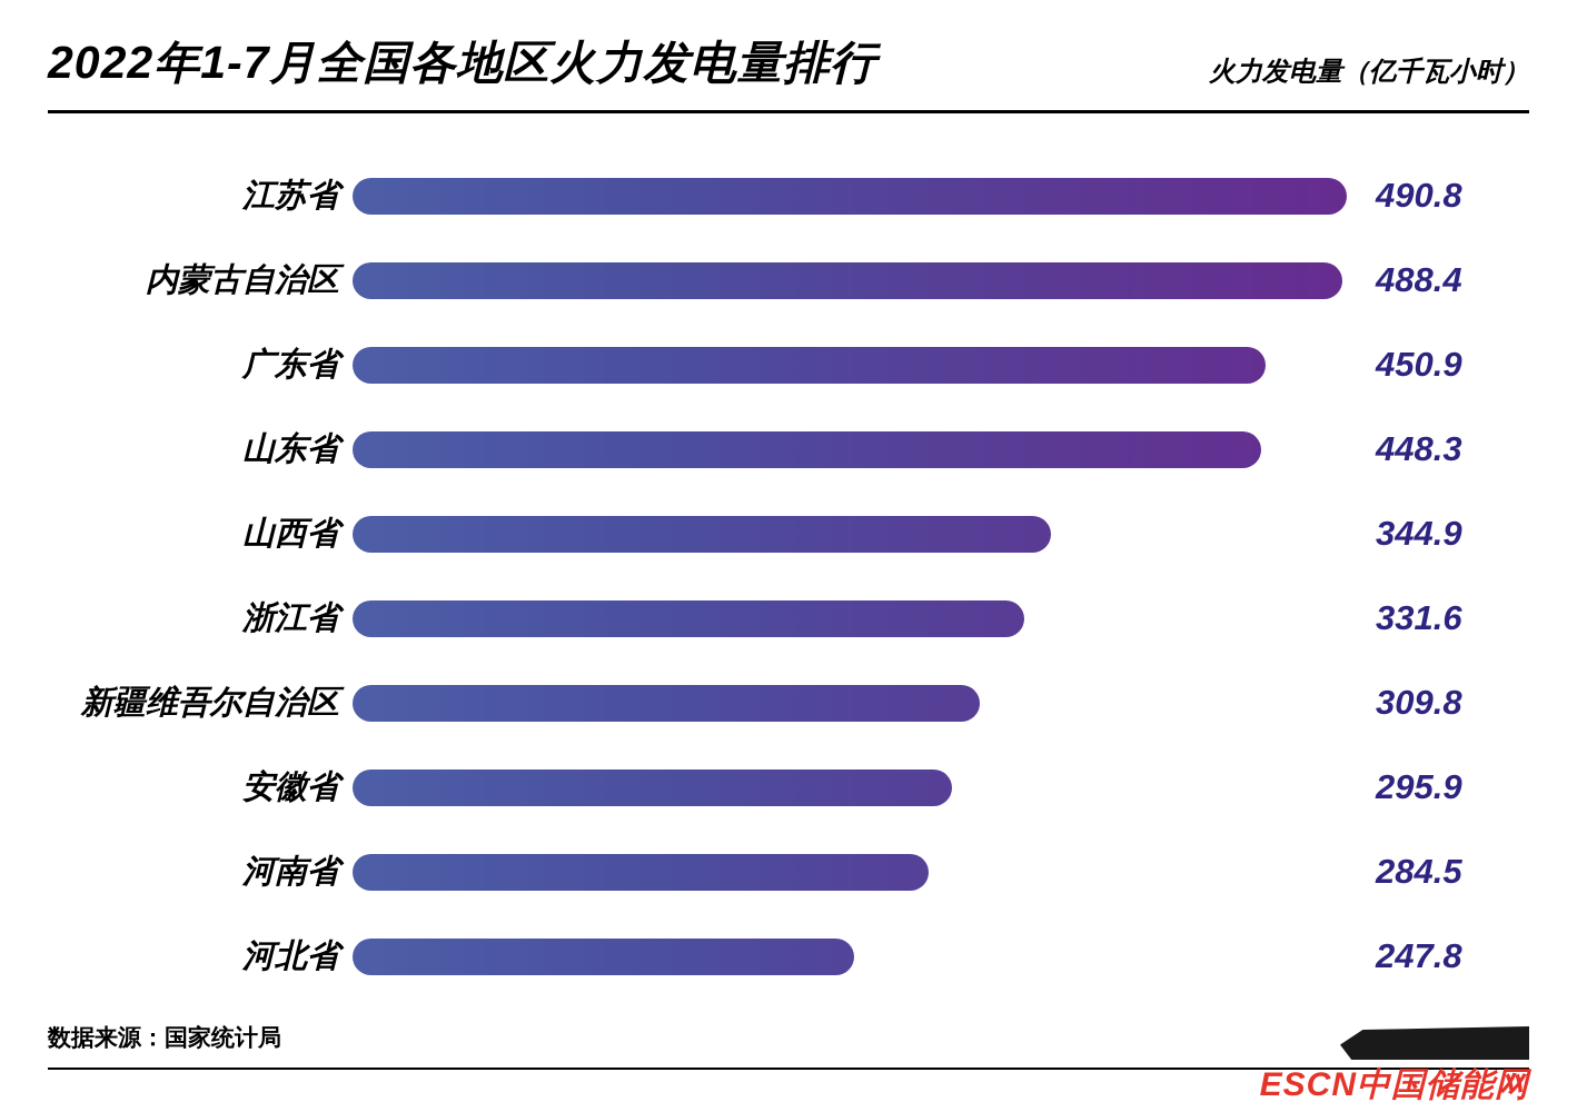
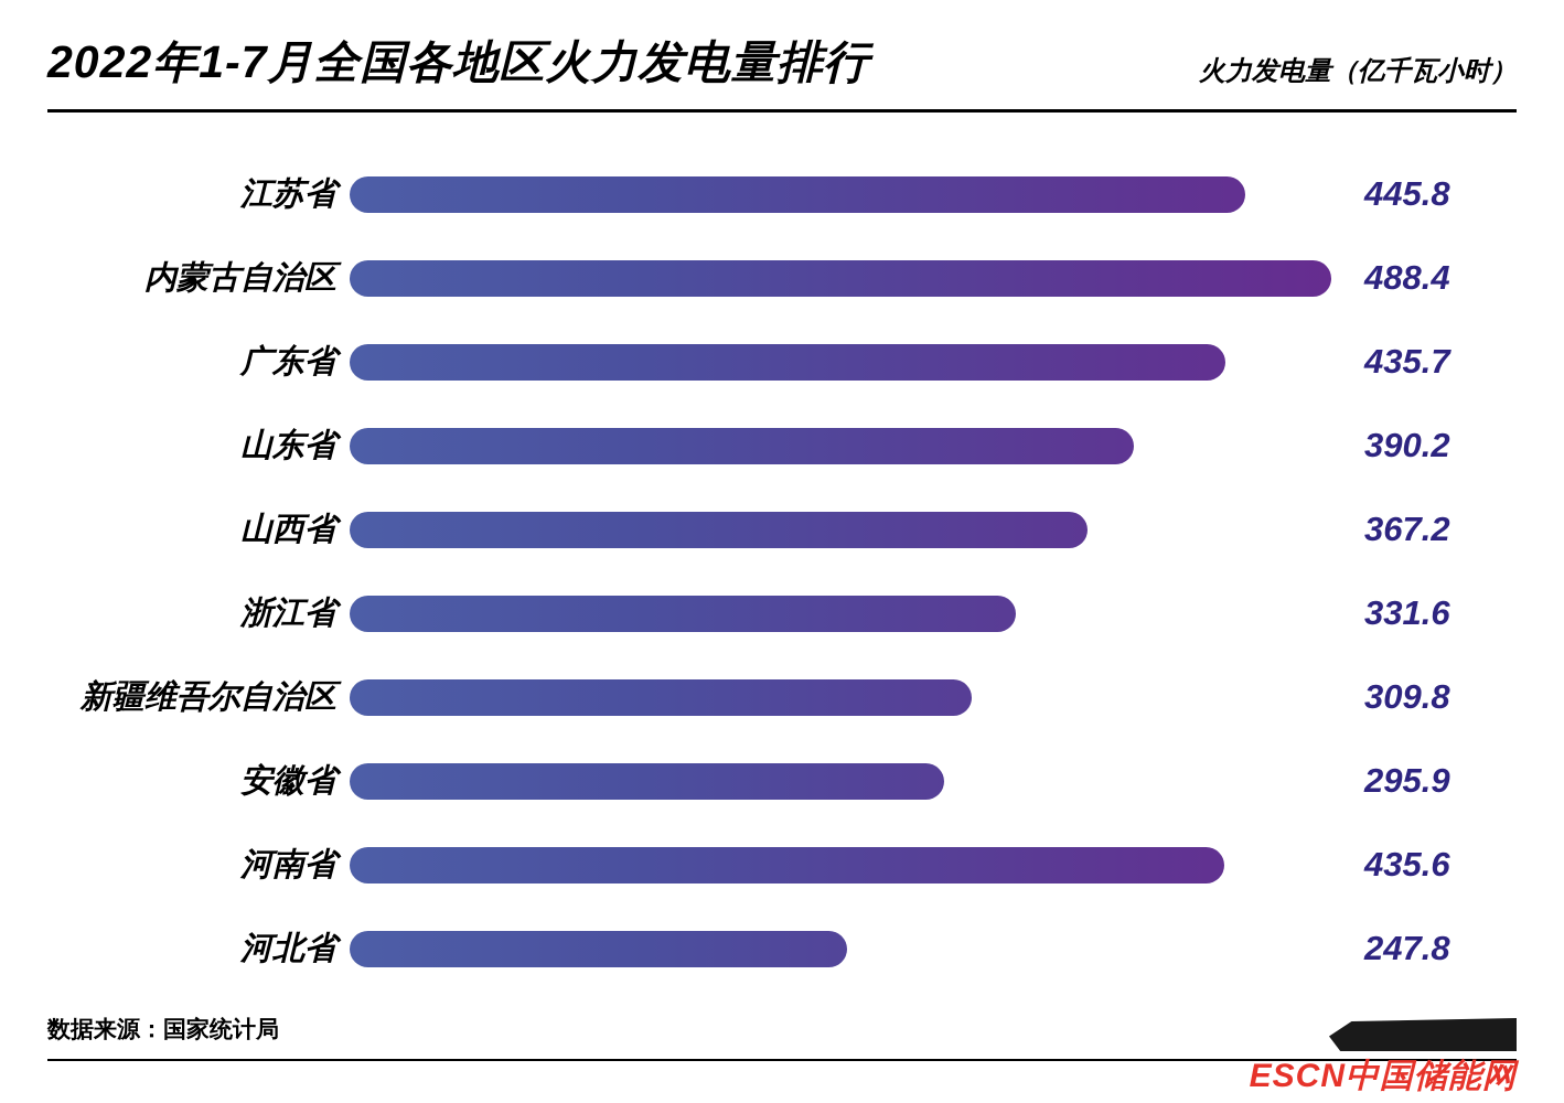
江苏省: 490.8 -> 445.8
广东省: 450.9 -> 435.7
山东省: 448.3 -> 390.2
山西省: 344.9 -> 367.2
河南省: 284.5 -> 435.6
